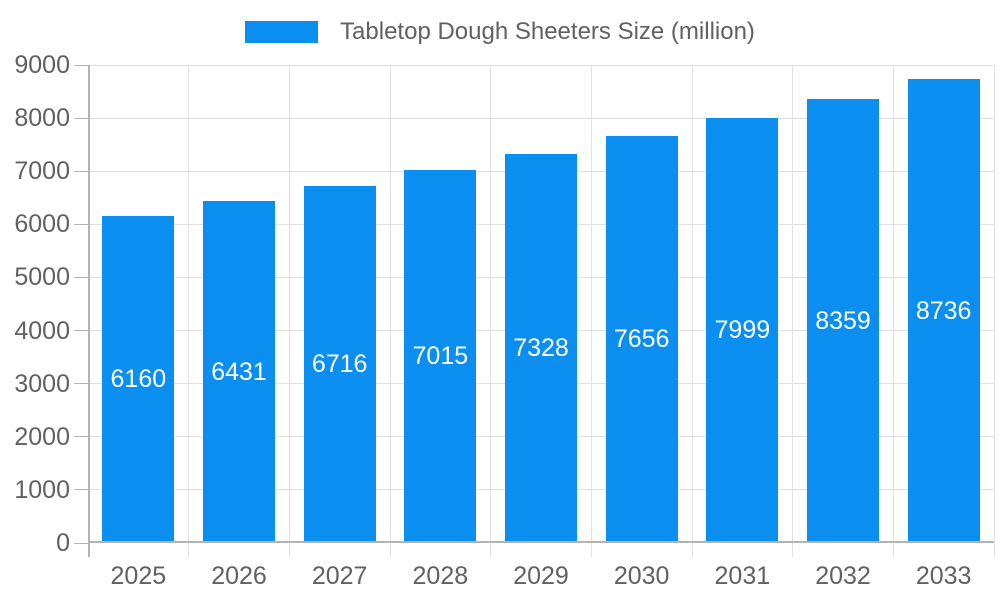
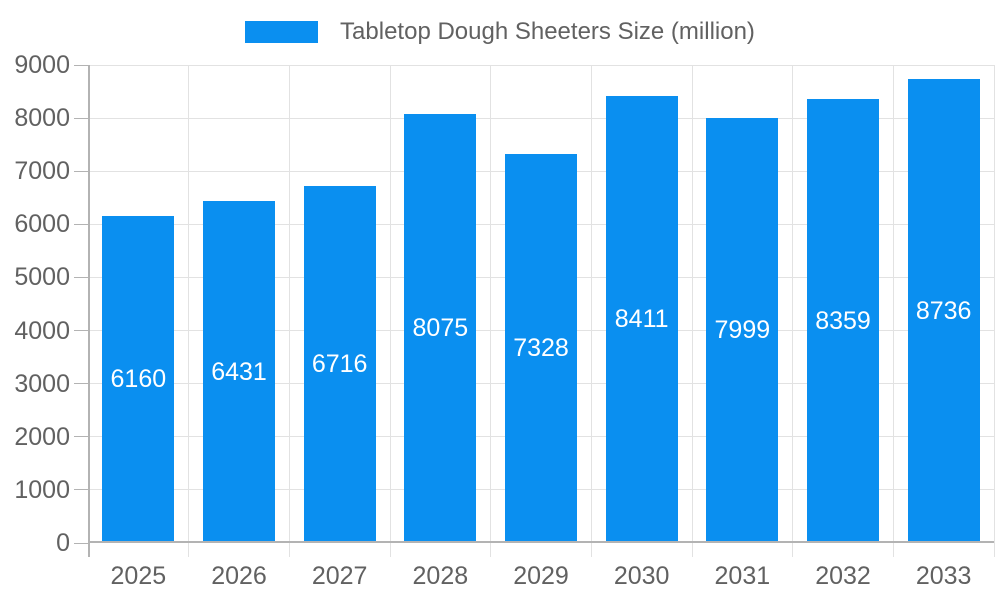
2028: 7015 -> 8075
2030: 7656 -> 8411
